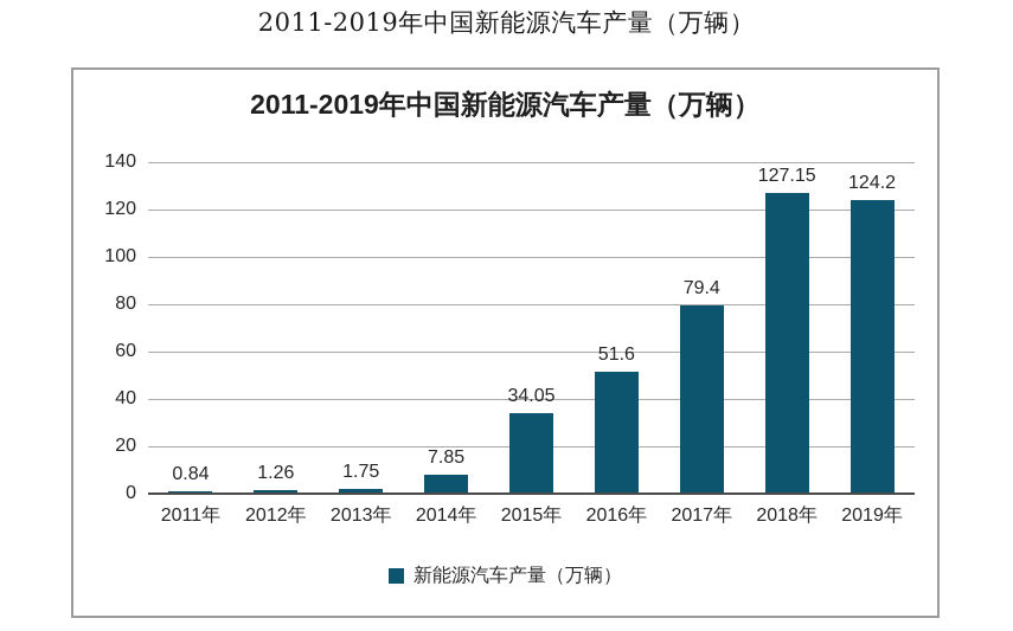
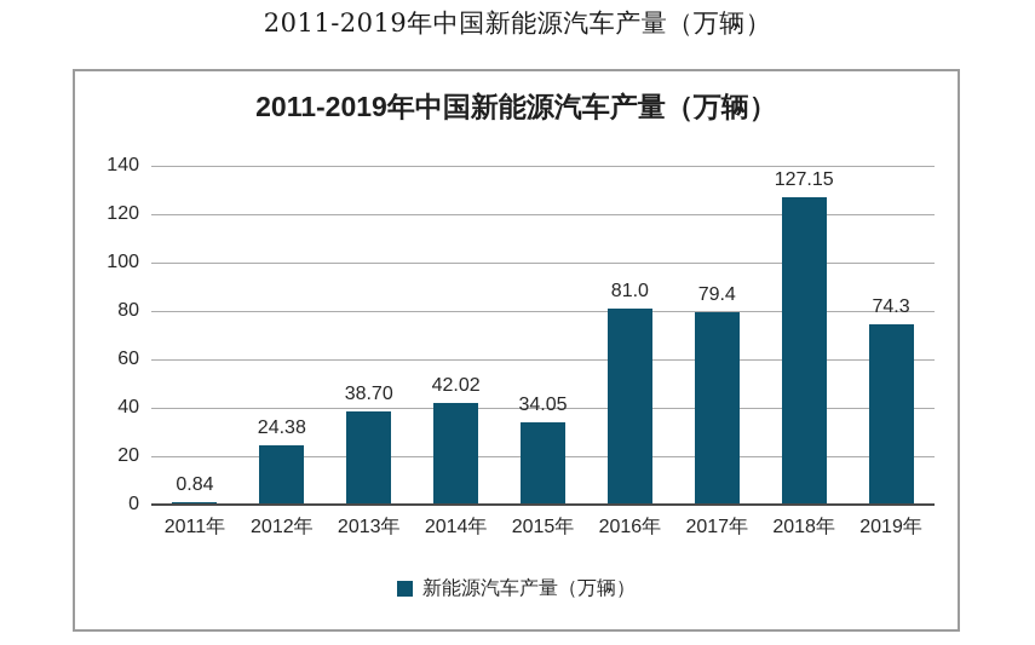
2012年: 1.26 -> 24.38
2013年: 1.75 -> 38.70
2014年: 7.85 -> 42.02
2016年: 51.6 -> 81.0
2019年: 124.2 -> 74.3
